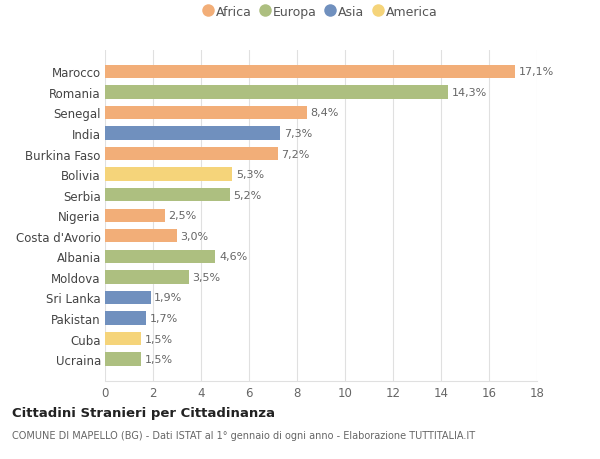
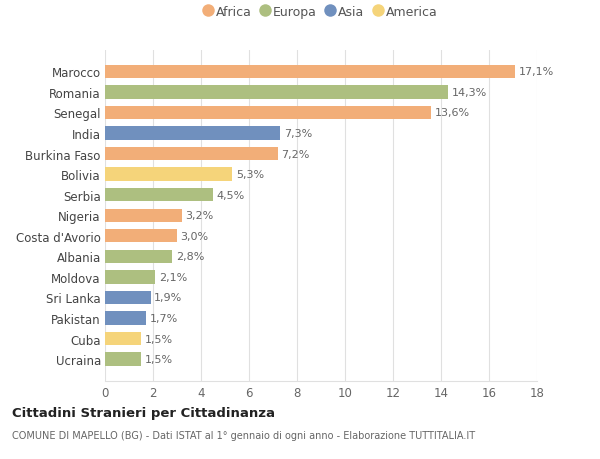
Senegal: 8,4% -> 13,6%
Serbia: 5,2% -> 4,5%
Nigeria: 2,5% -> 3,2%
Albania: 4,6% -> 2,8%
Moldova: 3,5% -> 2,1%
